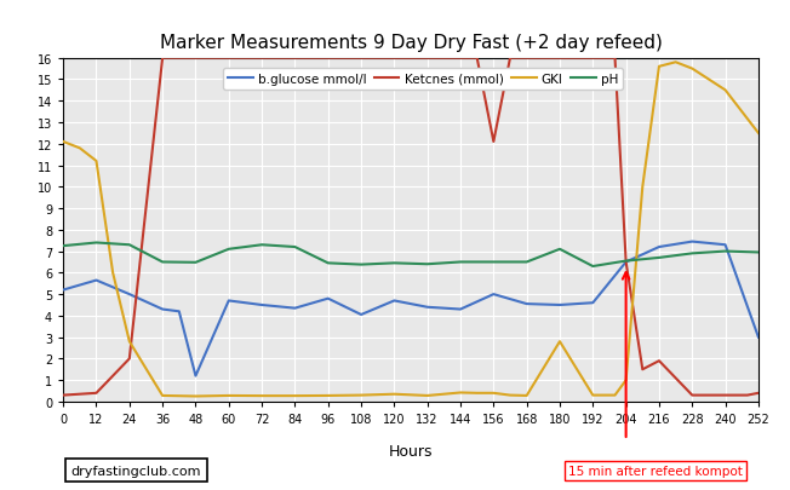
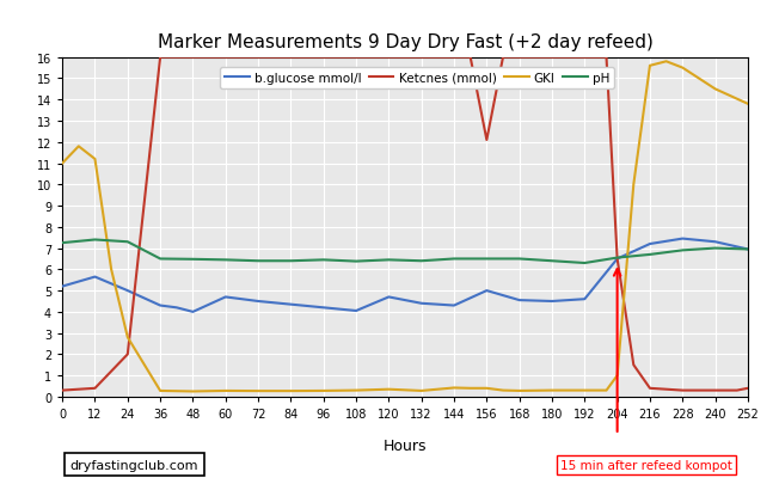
GKI/0: 12.1 -> 11.0
b.glucose mmol/l/48: 1.2 -> 4.0
pH/60: 7.1 -> 6.5
pH/72: 7.3 -> 6.4
pH/84: 7.2 -> 6.4
b.glucose mmol/l/96: 4.8 -> 4.2
GKI/180: 2.8 -> 0.3
pH/180: 7.1 -> 6.4
Ketcnes (mmol)/216: 1.9 -> 0.4
b.glucose mmol/l/252: 3.0 -> 7.0
GKI/252: 12.5 -> 13.8
